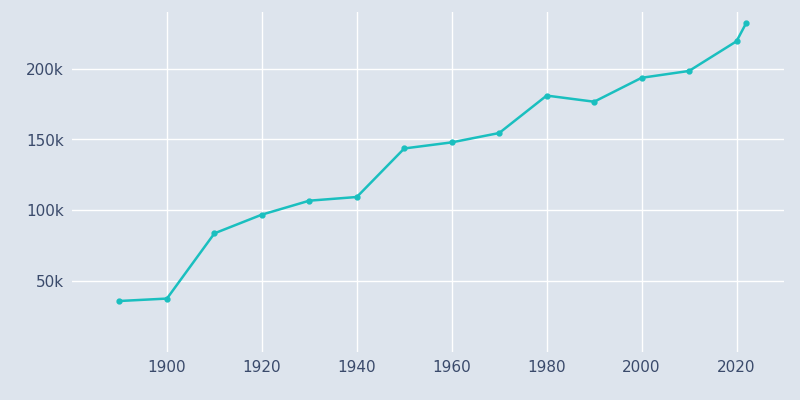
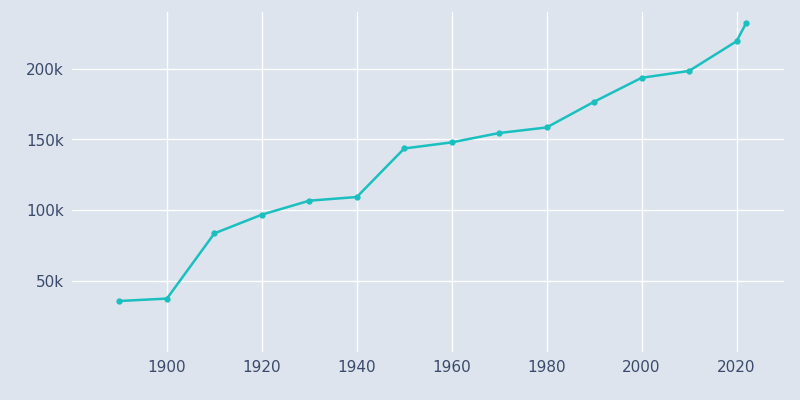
1980: 181k -> 159k
